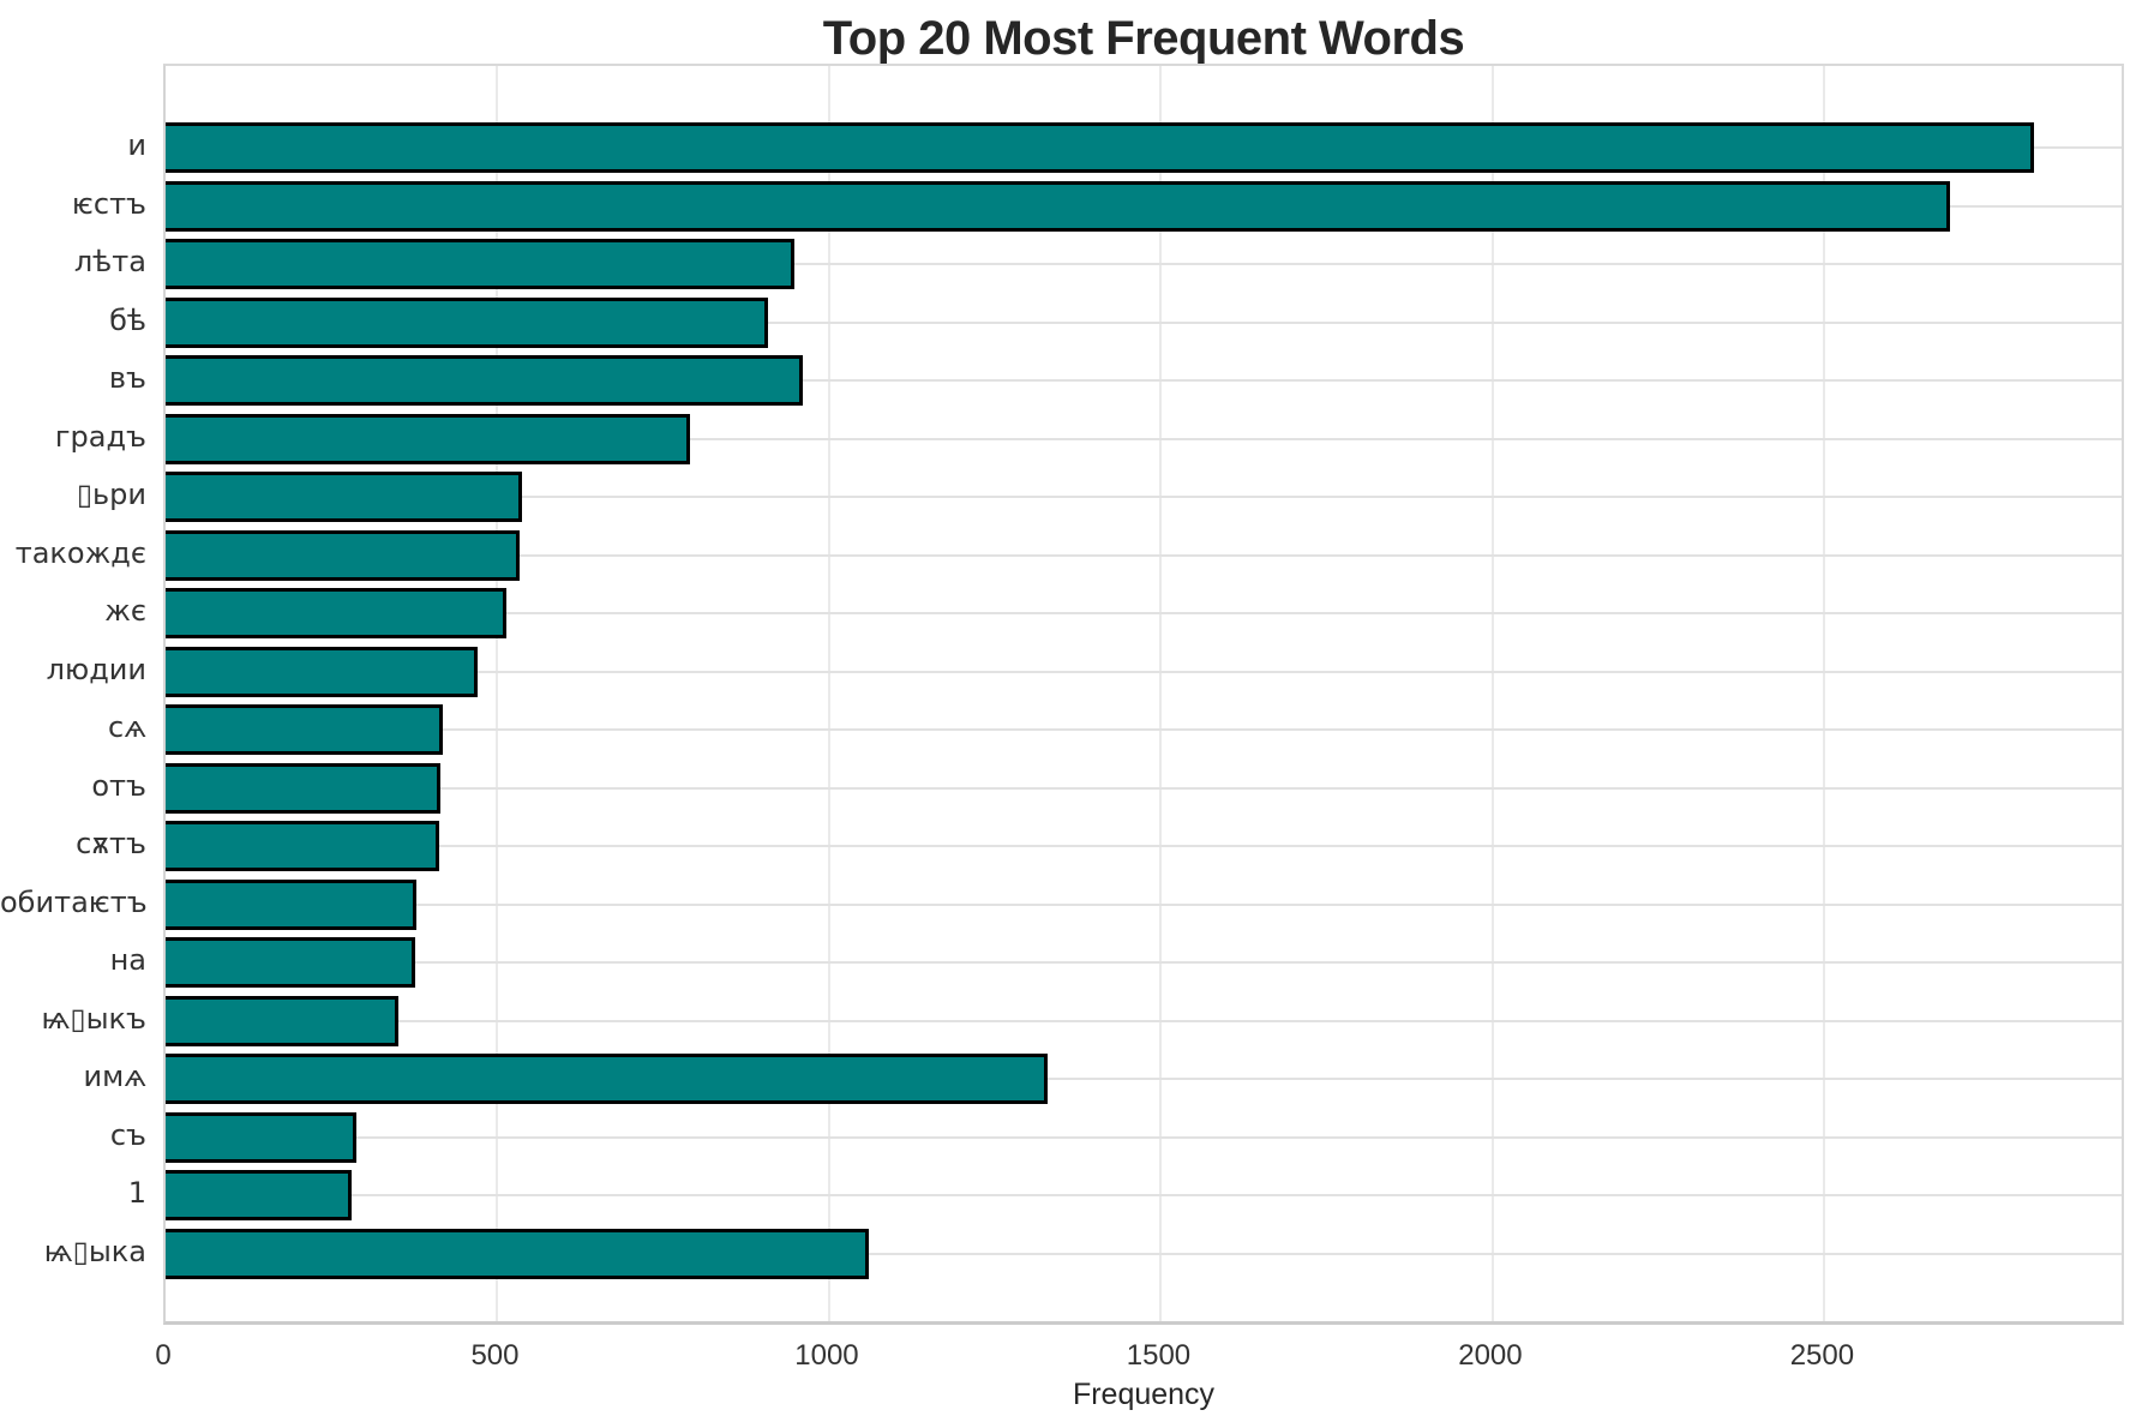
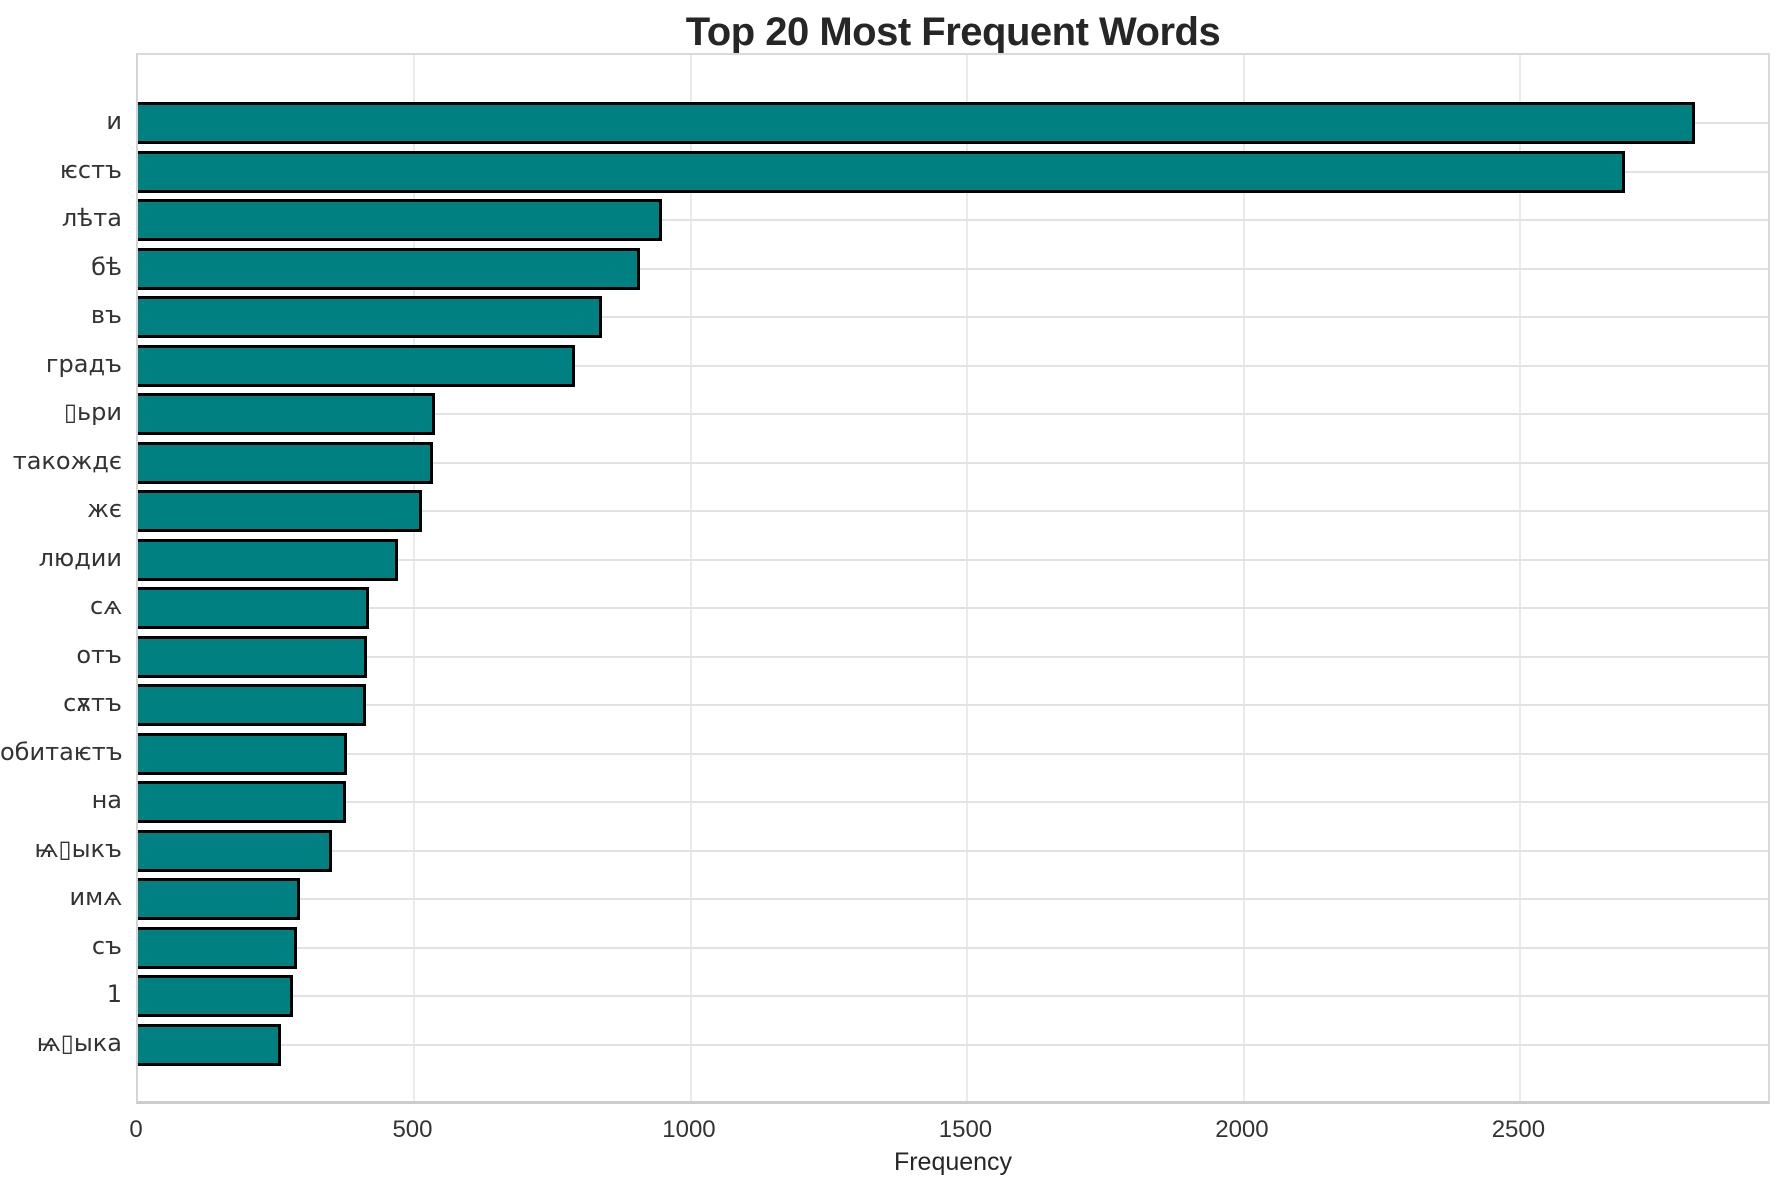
въ: 960 -> 840
имѧ: 1330 -> 290
ѩ▯ыка: 1060 -> 260
